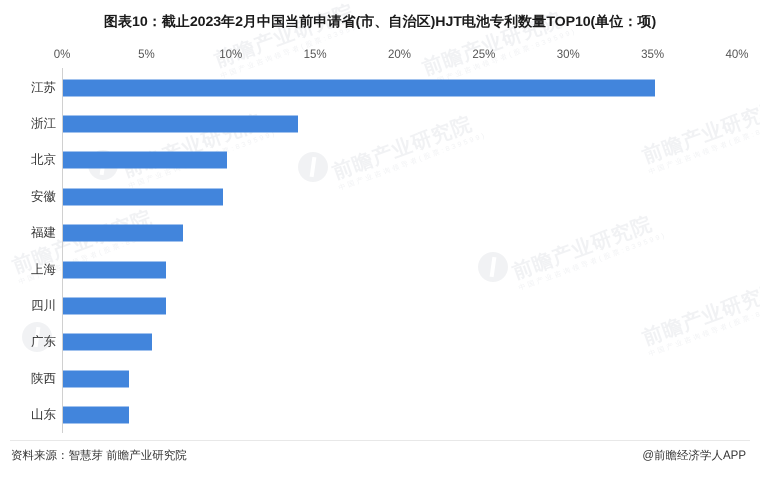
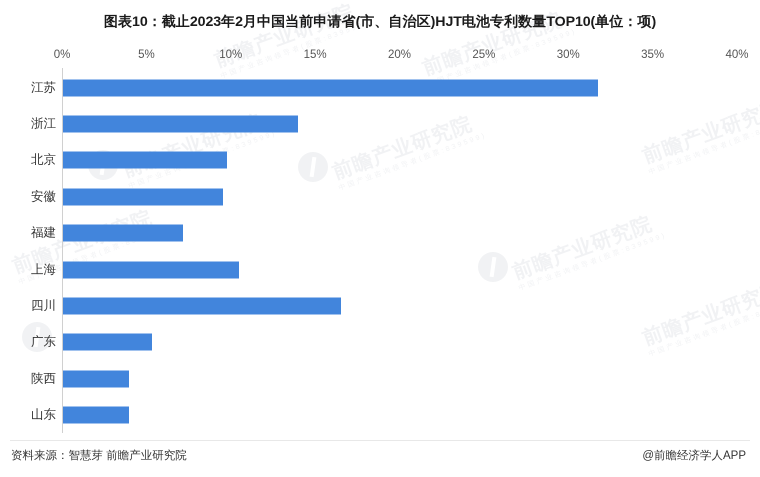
江苏: 35.1% -> 31.7%
上海: 6.1% -> 10.4%
四川: 6.1% -> 16.5%
